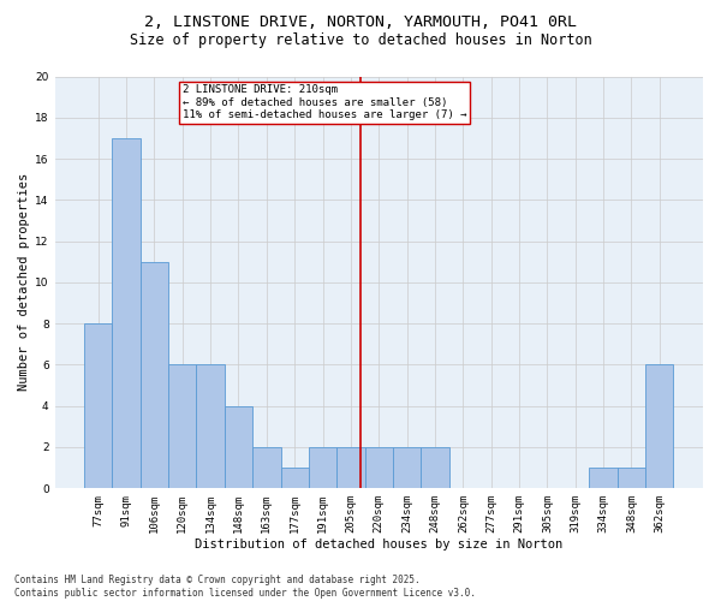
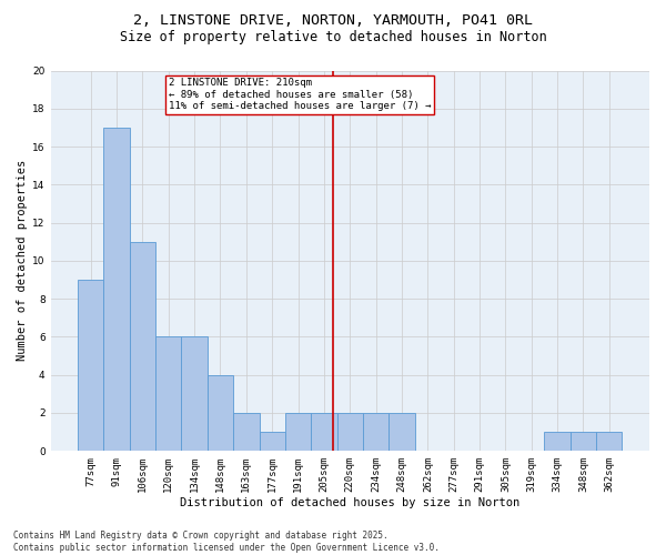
77sqm: 8 -> 9
362sqm: 6 -> 1
